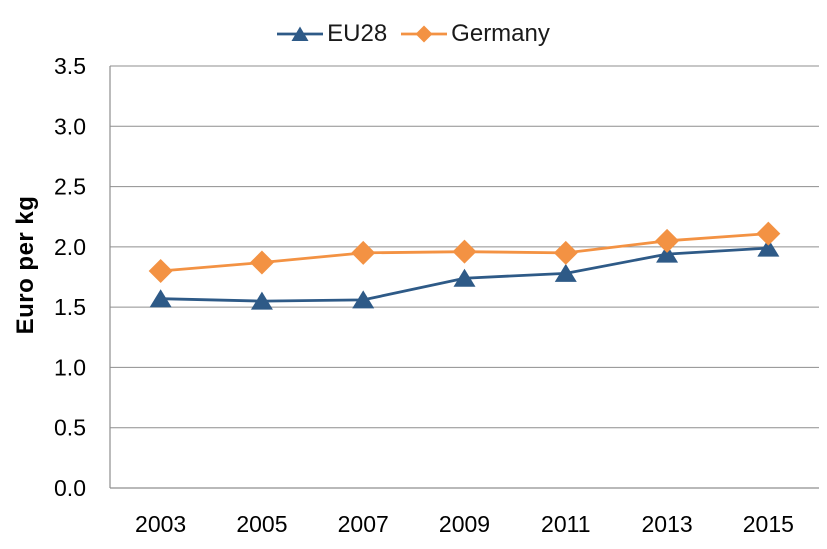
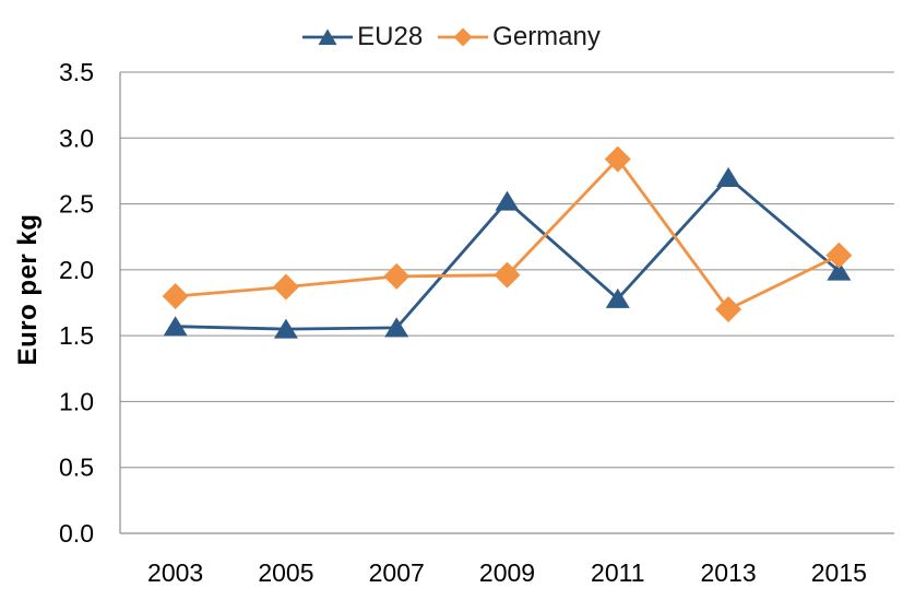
EU28/2009: 1.74 -> 2.52
Germany/2011: 1.95 -> 2.84
EU28/2013: 1.94 -> 2.70
Germany/2013: 2.05 -> 1.70
